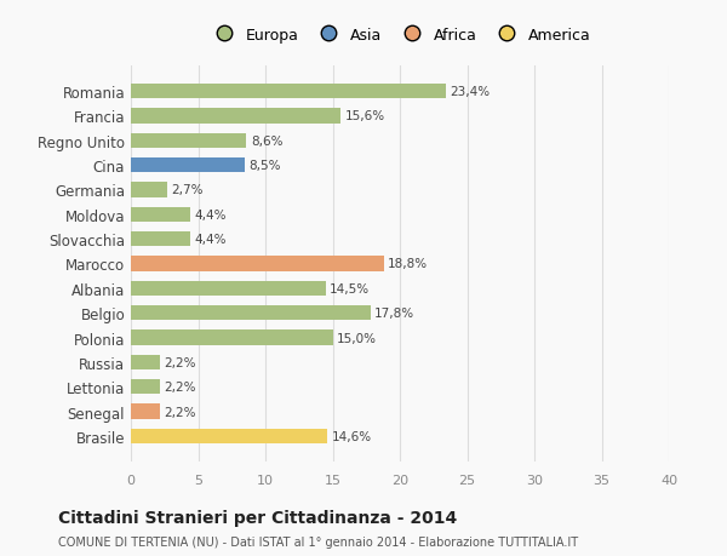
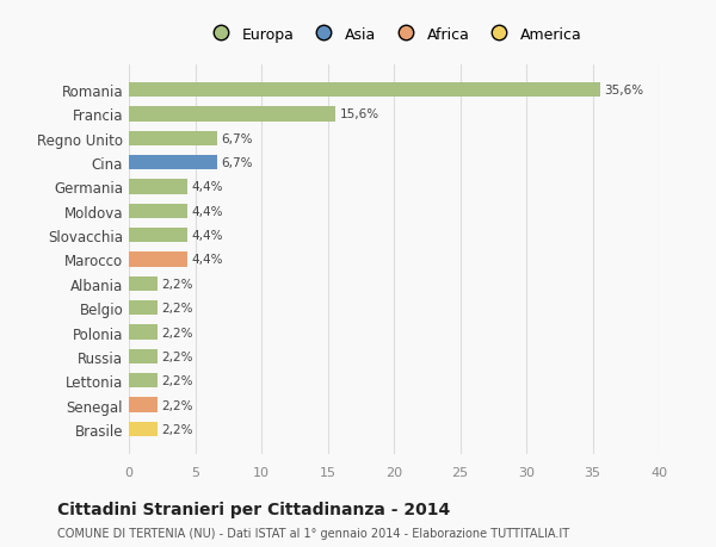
Romania: 23,4% -> 35,6%
Regno Unito: 8,6% -> 6,7%
Cina: 8,5% -> 6,7%
Germania: 2,7% -> 4,4%
Marocco: 18,8% -> 4,4%
Albania: 14,5% -> 2,2%
Belgio: 17,8% -> 2,2%
Polonia: 15,0% -> 2,2%
Brasile: 14,6% -> 2,2%
